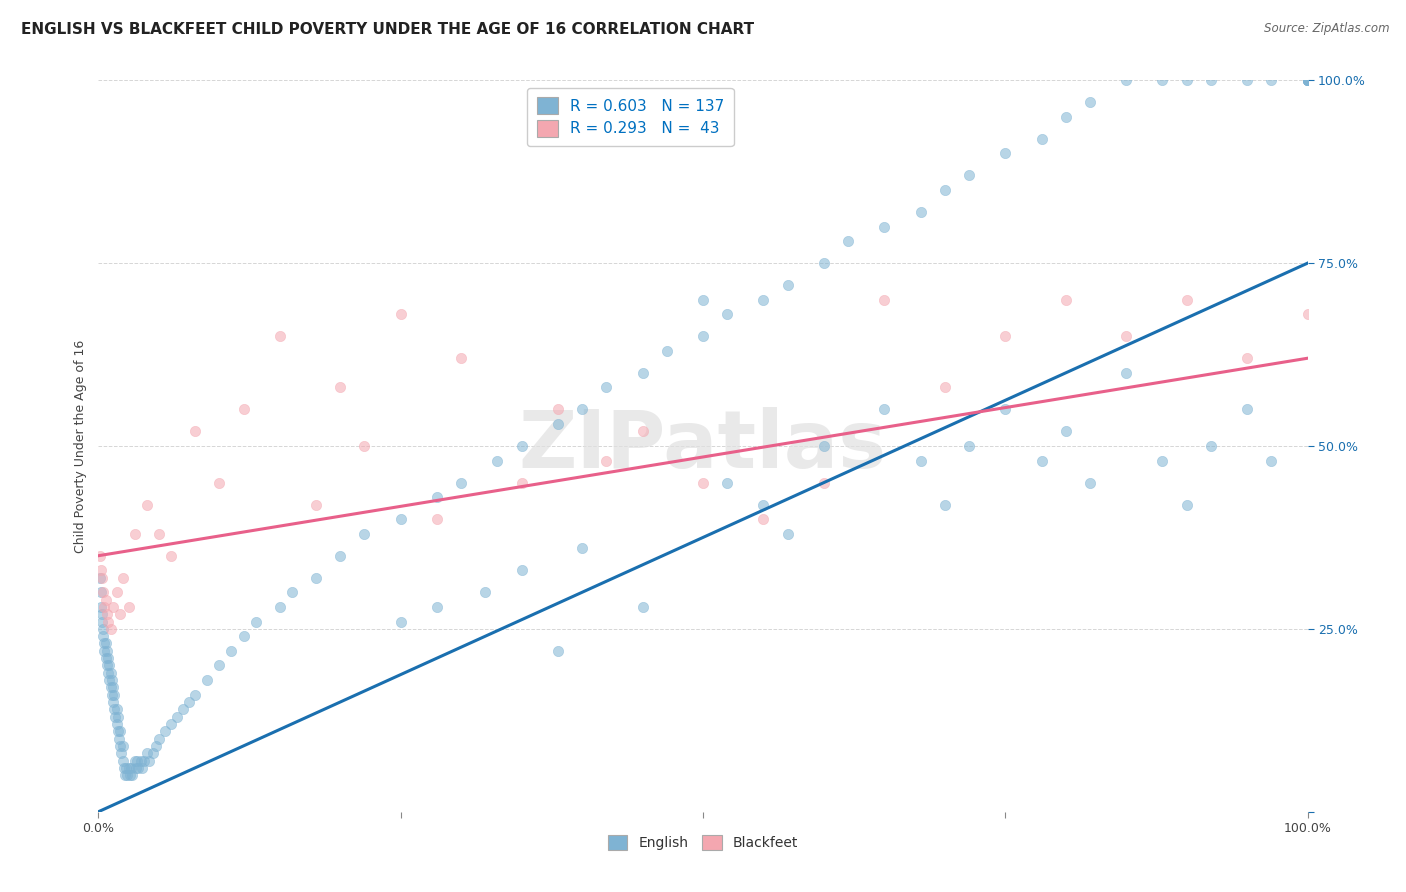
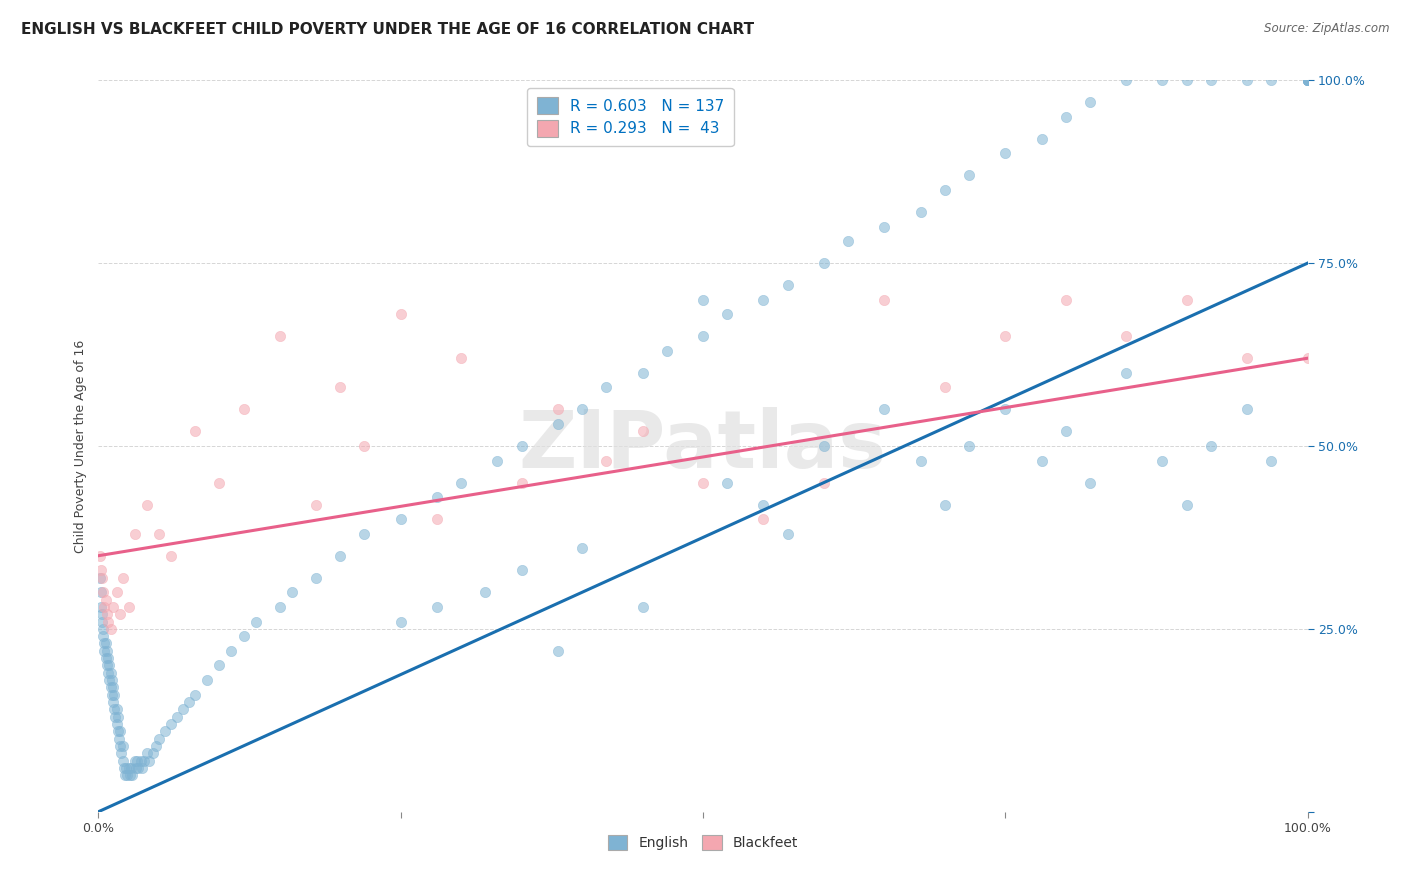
Blackfeet/100.0%: 68% -> 62%
